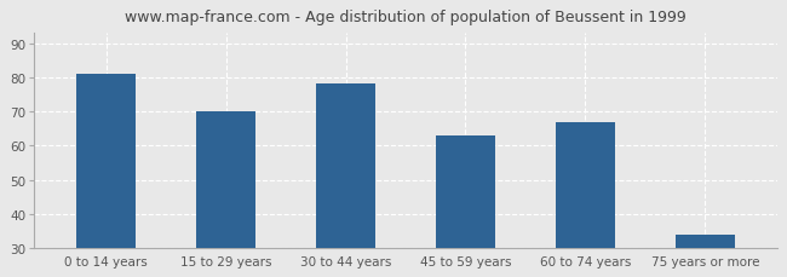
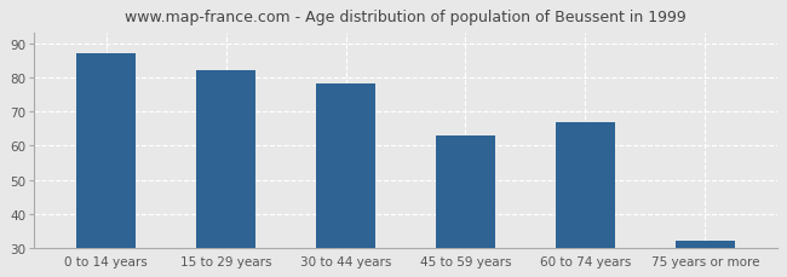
0 to 14 years: 81 -> 87
15 to 29 years: 70 -> 82
75 years or more: 34 -> 32
